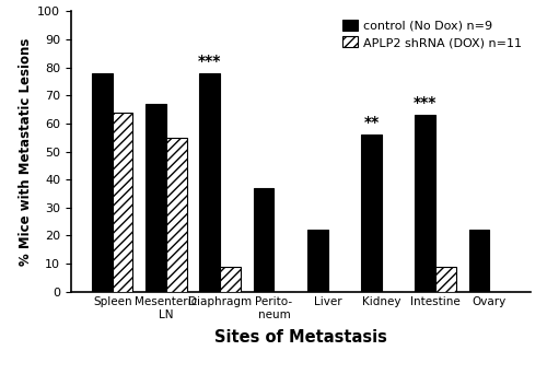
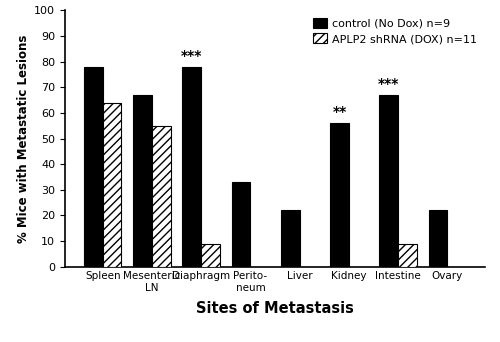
control (No Dox) n=9/Perito- neum: 37 -> 33
control (No Dox) n=9/Intestine: 63 -> 67
